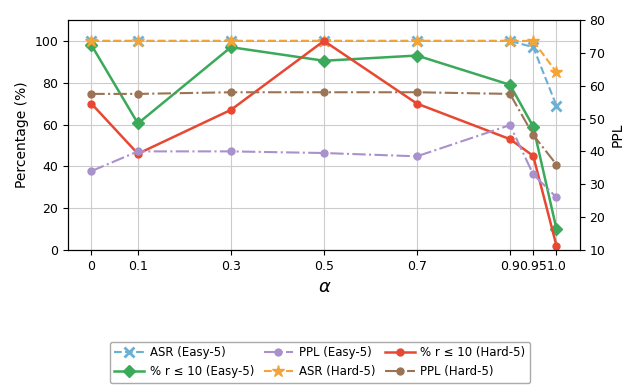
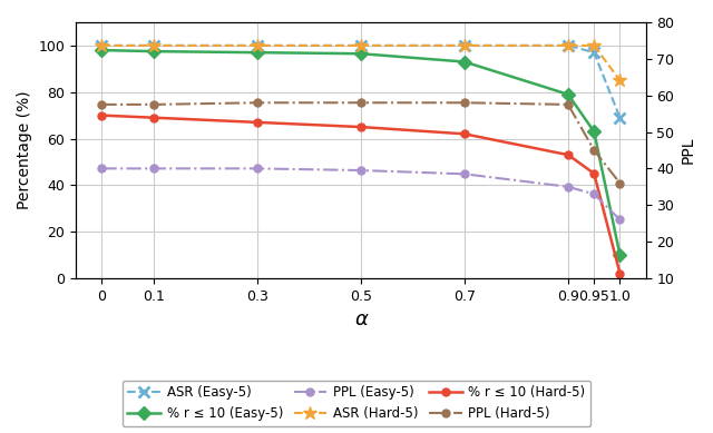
PPL (Easy-5)/0: 34.0 -> 40.0
% r ≤ 10 (Easy-5)/0.1: 60.5 -> 97.5
% r ≤ 10 (Hard-5)/0.1: 46 -> 69
% r ≤ 10 (Easy-5)/0.5: 90.5 -> 96.5
% r ≤ 10 (Hard-5)/0.5: 100 -> 65
% r ≤ 10 (Hard-5)/0.7: 70 -> 62
PPL (Easy-5)/0.9: 48.0 -> 35.0
% r ≤ 10 (Easy-5)/0.95: 59.0 -> 63.0
